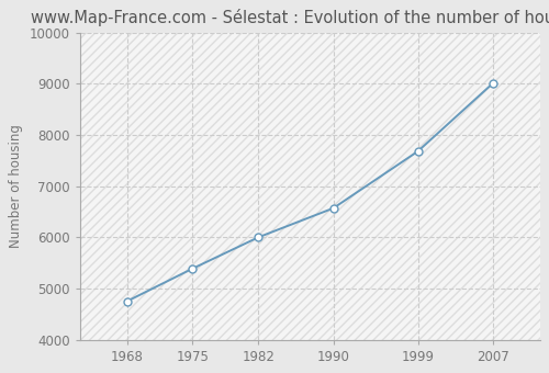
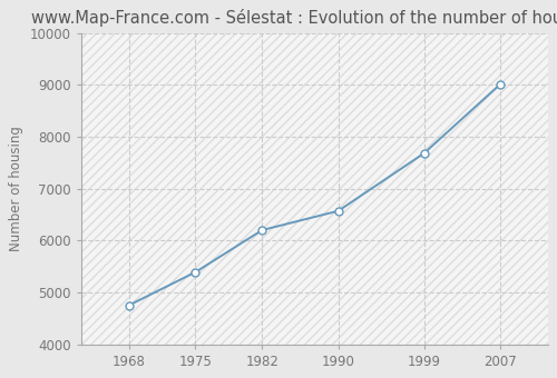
1982: 6000 -> 6200
